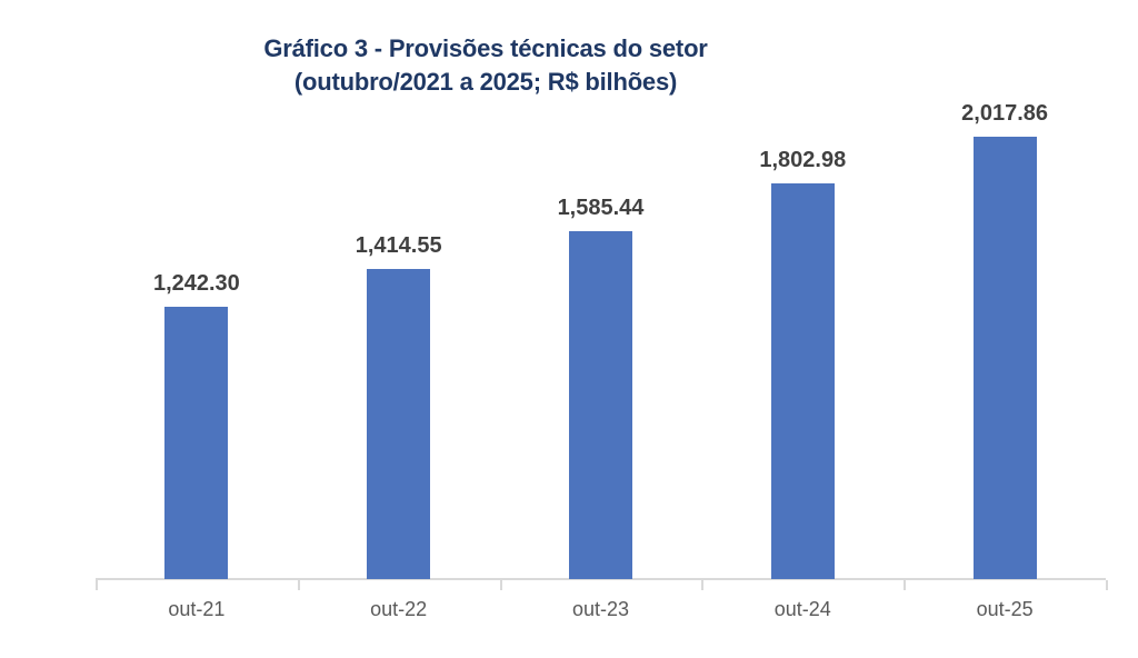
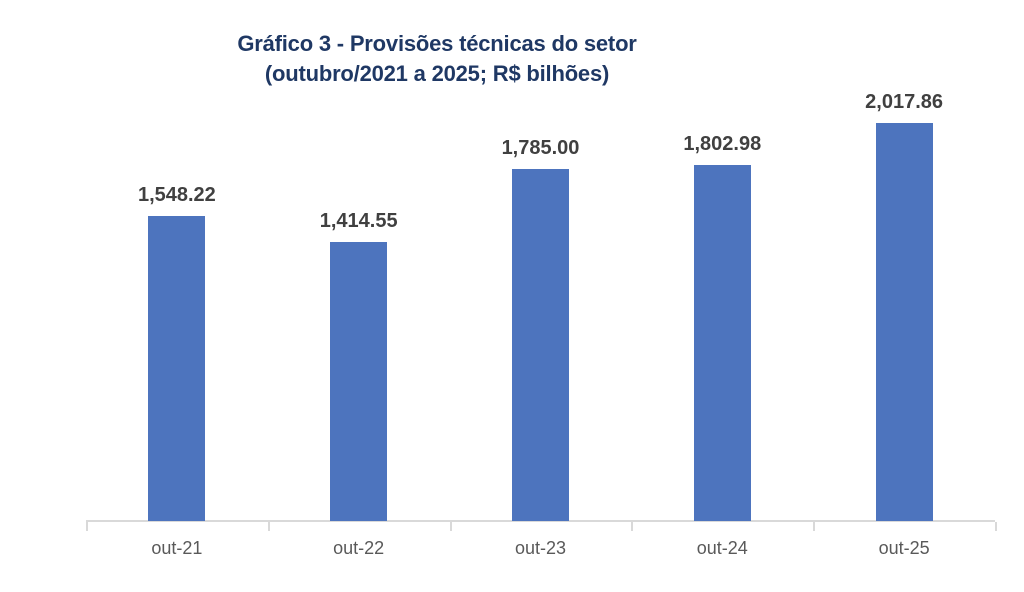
out-21: 1,242.30 -> 1,548.22
out-23: 1,585.44 -> 1,785.00
